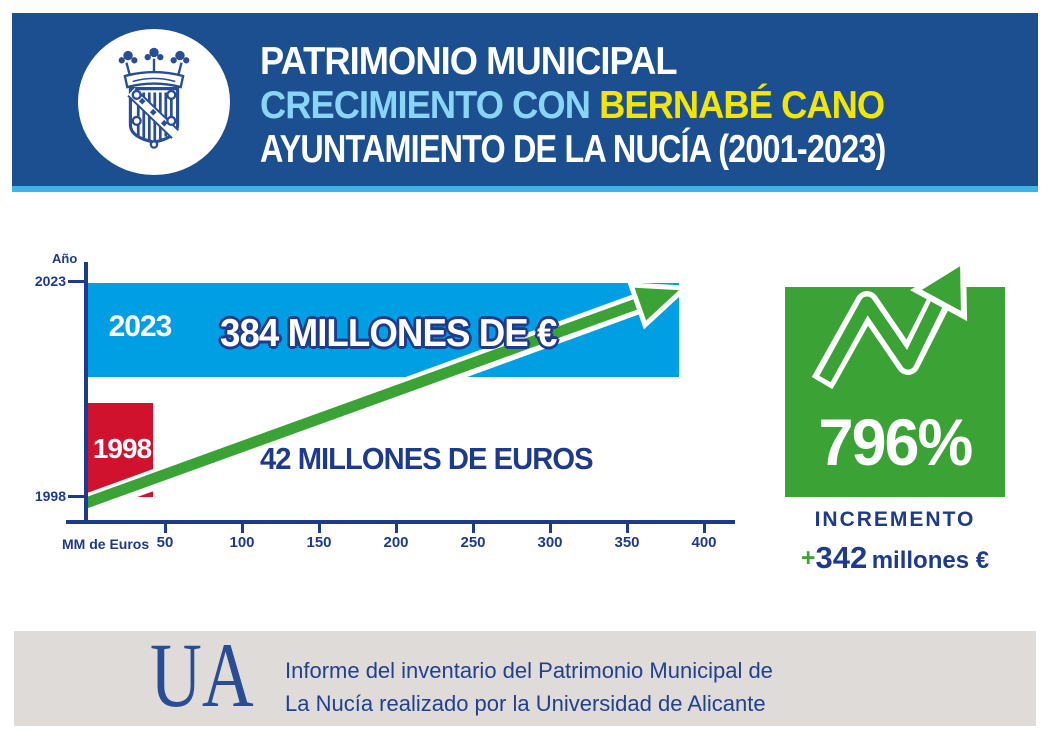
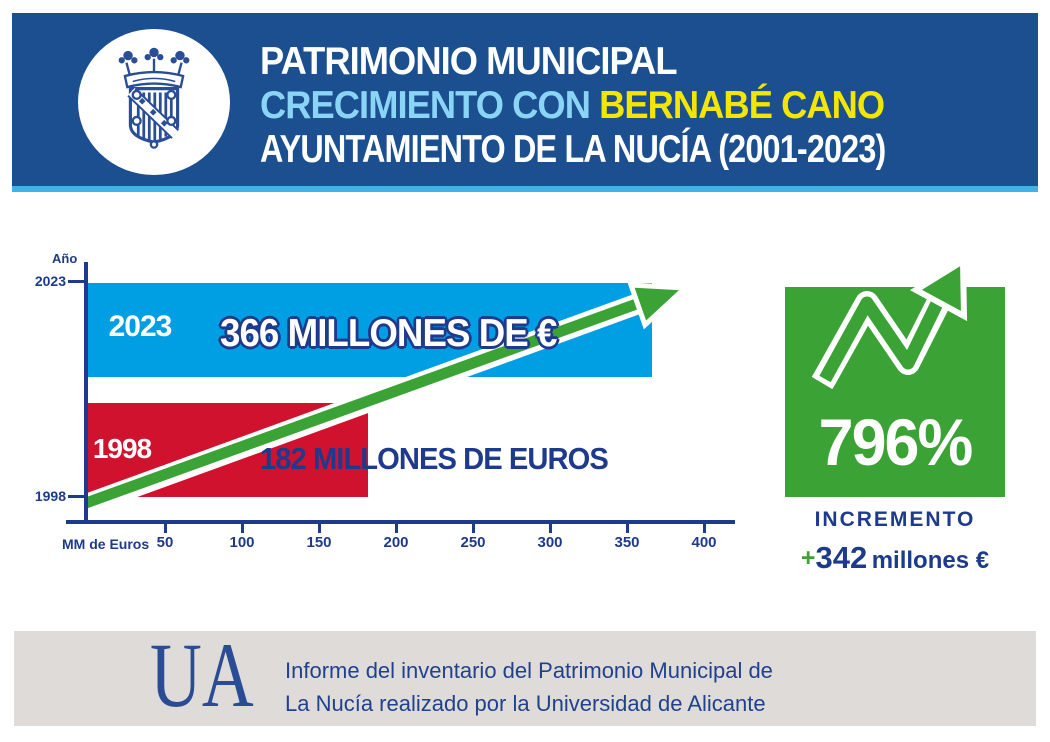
2023: 384 -> 366
1998: 42 -> 182
